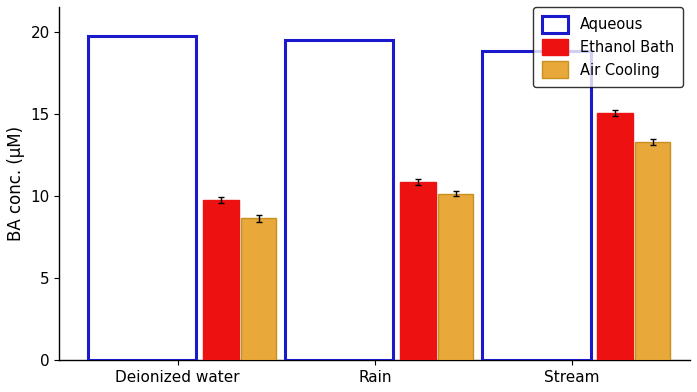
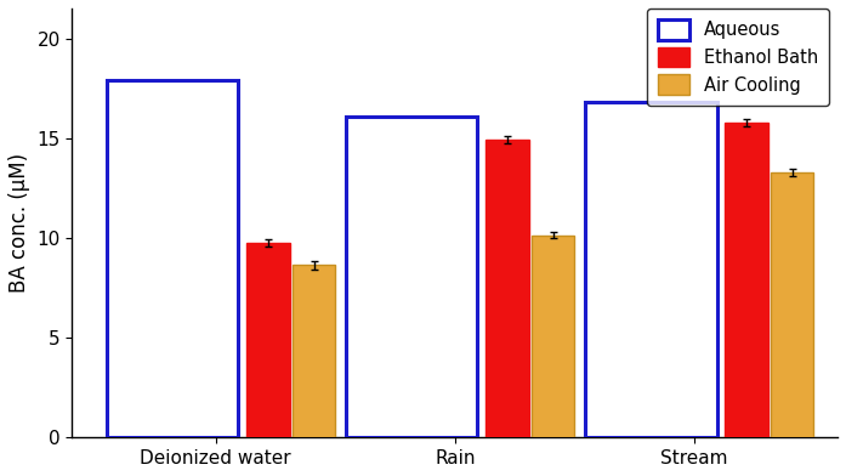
Aqueous/Deionized water: 19.8 -> 17.9
Aqueous/Rain: 19.5 -> 16.1
Ethanol Bath/Rain: 10.8 -> 14.9
Aqueous/Stream: 18.9 -> 16.8
Ethanol Bath/Stream: 15.1 -> 15.8
